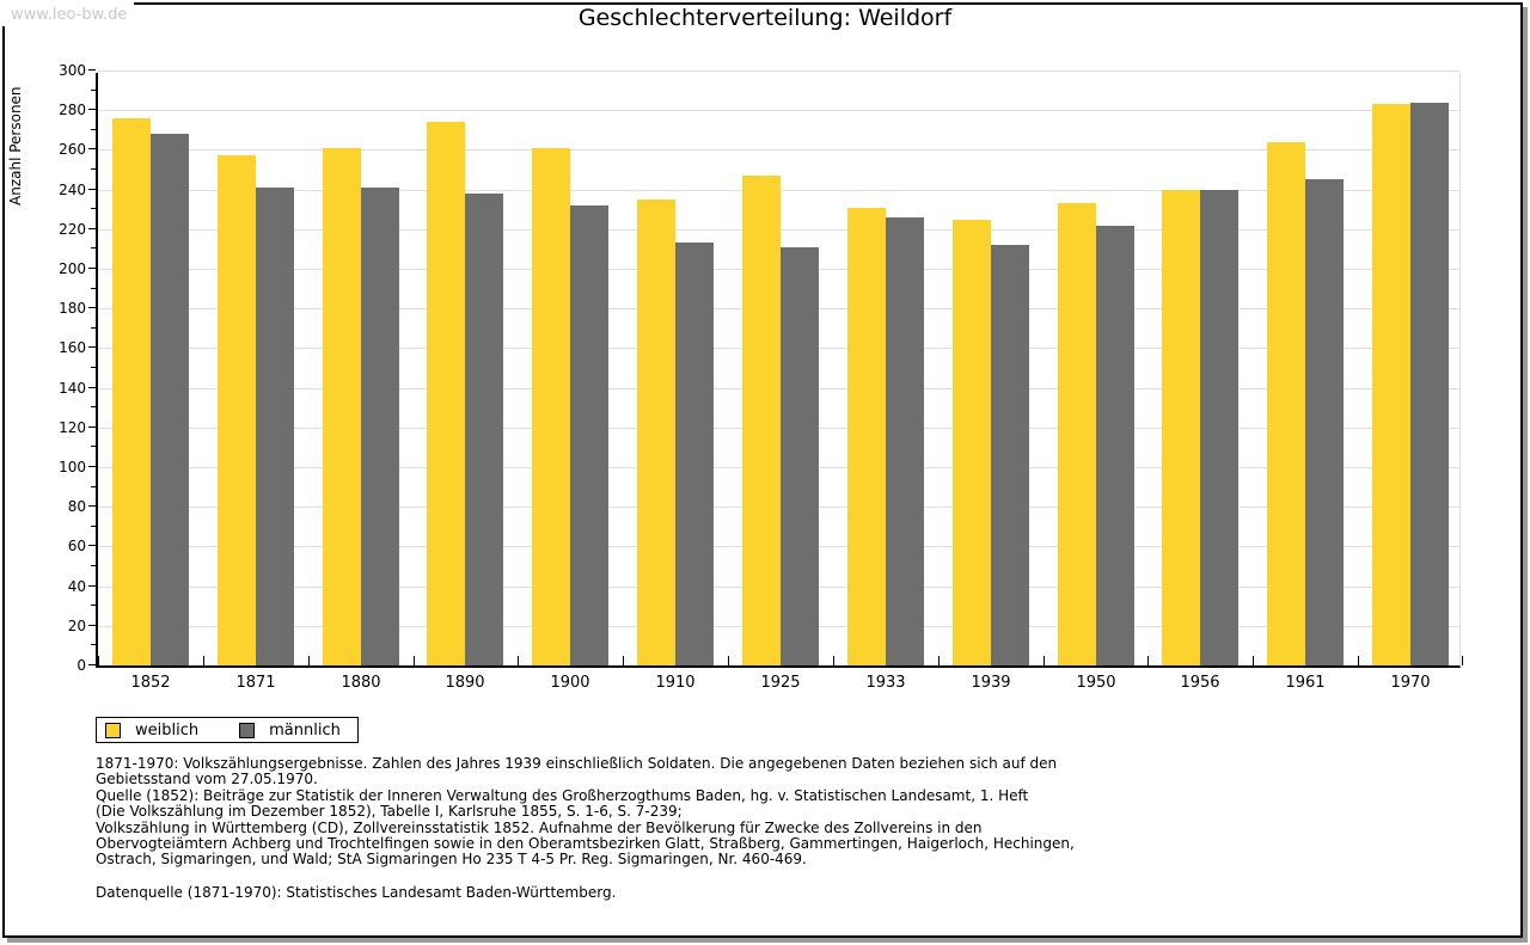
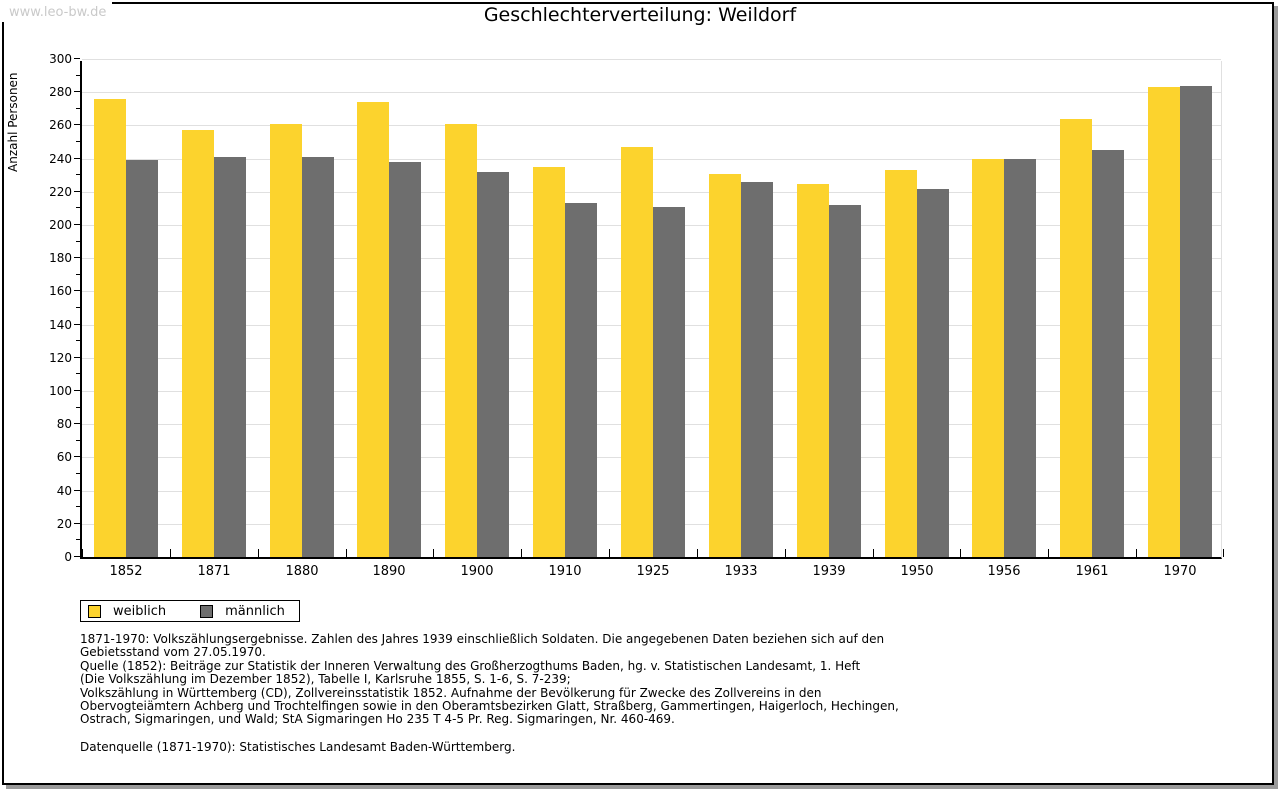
männlich/1852: 268 -> 239
